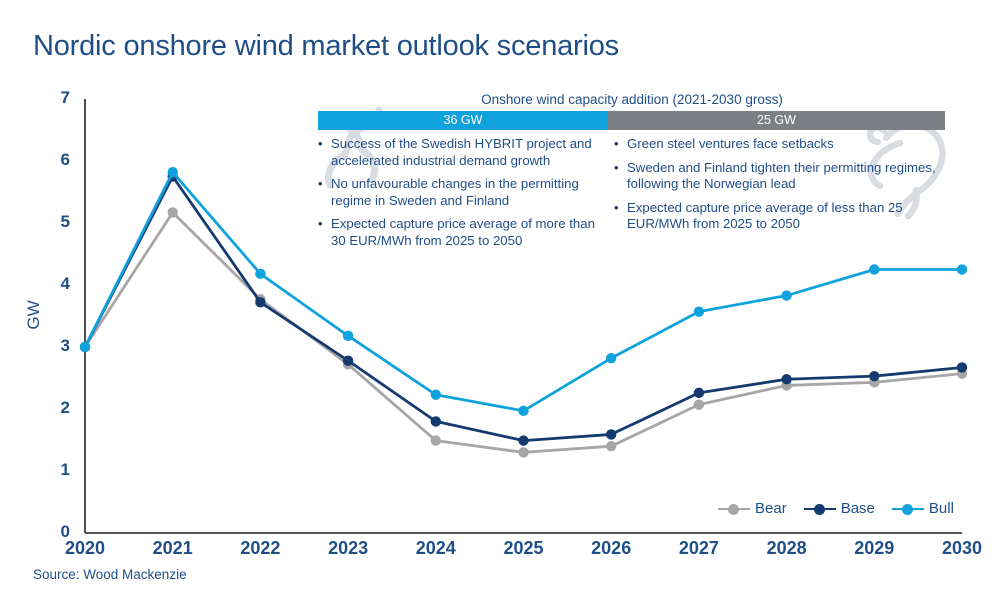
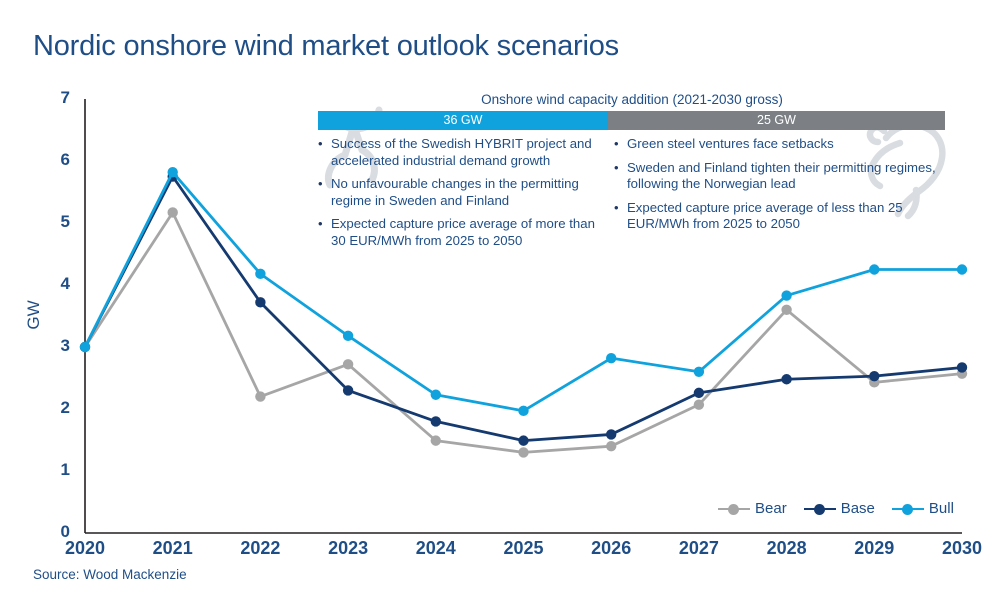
Bear/2022: 3.8 -> 2.2
Base/2023: 2.8 -> 2.3
Bull/2027: 3.6 -> 2.6
Bear/2028: 2.4 -> 3.6
